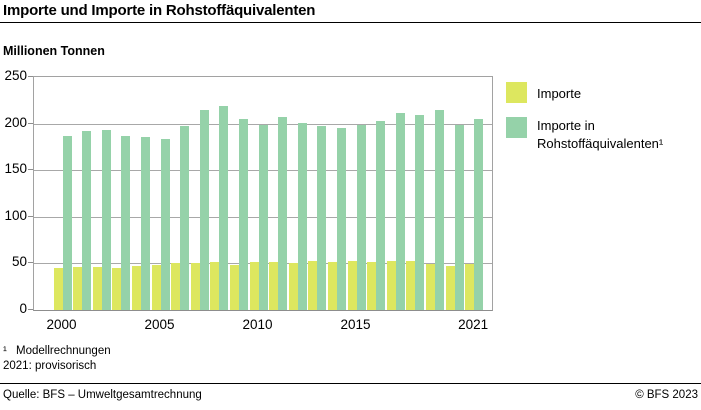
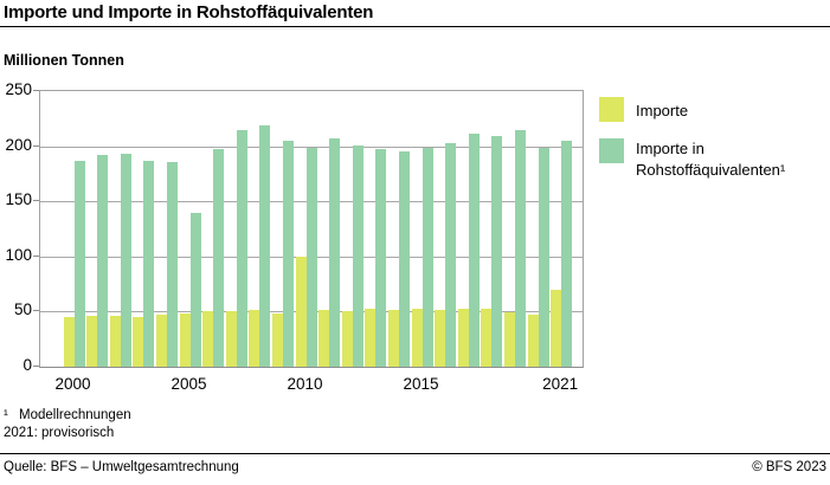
Importe in Rohstoffäquivalenten¹/2005: 180 -> 140
Importe/2010: 50 -> 100
Importe/2021: 50 -> 70
